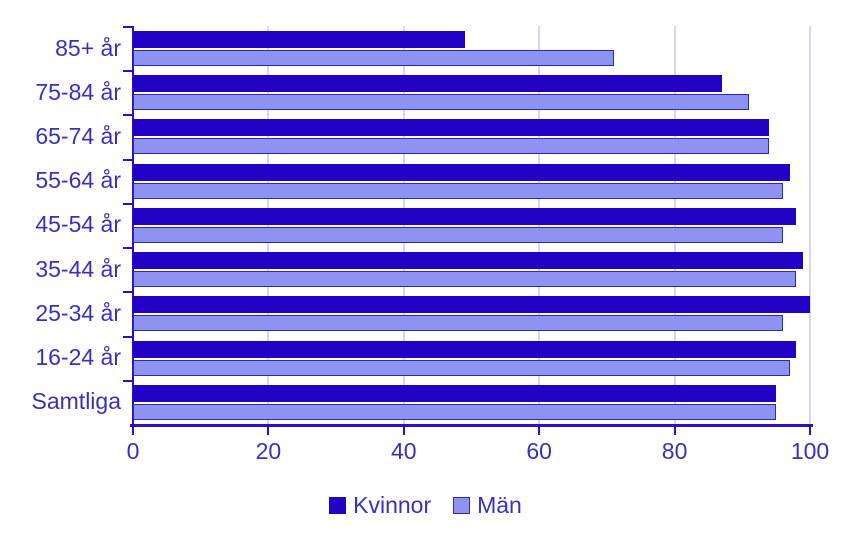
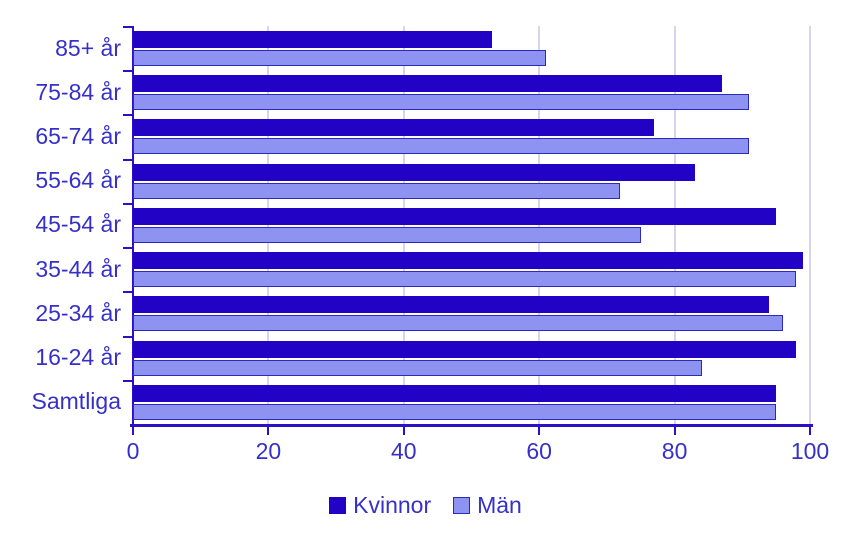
Kvinnor/85+ år: 49 -> 53
Män/85+ år: 71 -> 61
Kvinnor/65-74 år: 94 -> 77
Män/65-74 år: 94 -> 91
Kvinnor/55-64 år: 97 -> 83
Män/55-64 år: 96 -> 72
Kvinnor/45-54 år: 98 -> 95
Män/45-54 år: 96 -> 75
Kvinnor/25-34 år: 100 -> 94
Män/16-24 år: 97 -> 84
